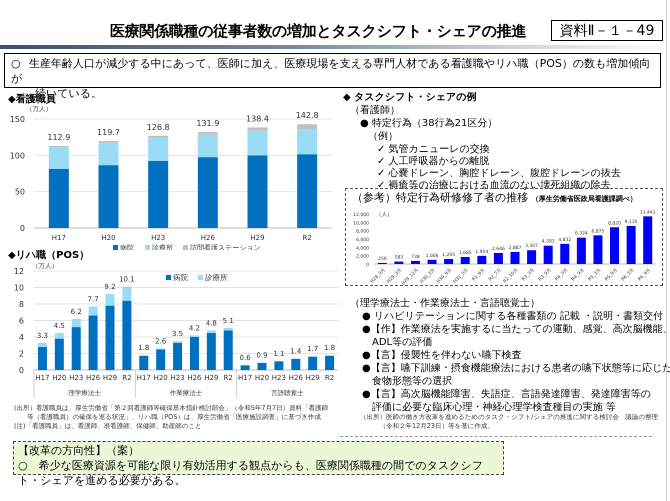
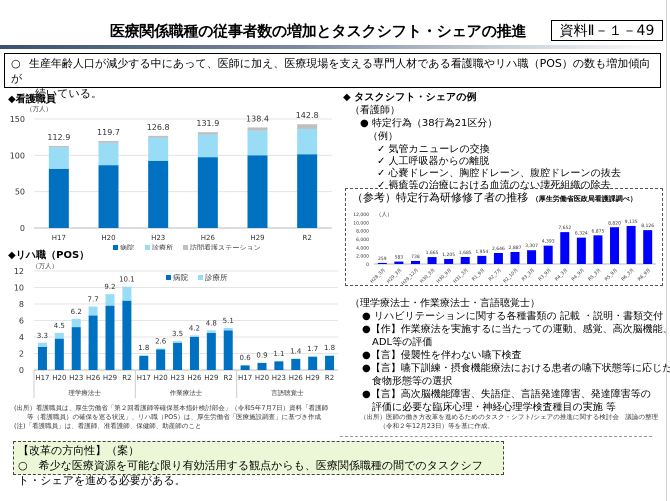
（参考）特定行為研修修了者の推移/H30_3月: 1,006 -> 1,665
（参考）特定行為研修修了者の推移/R4_3月: 4,832 -> 7,652
（参考）特定行為研修修了者の推移/R6_9月: 11,441 -> 8,126
